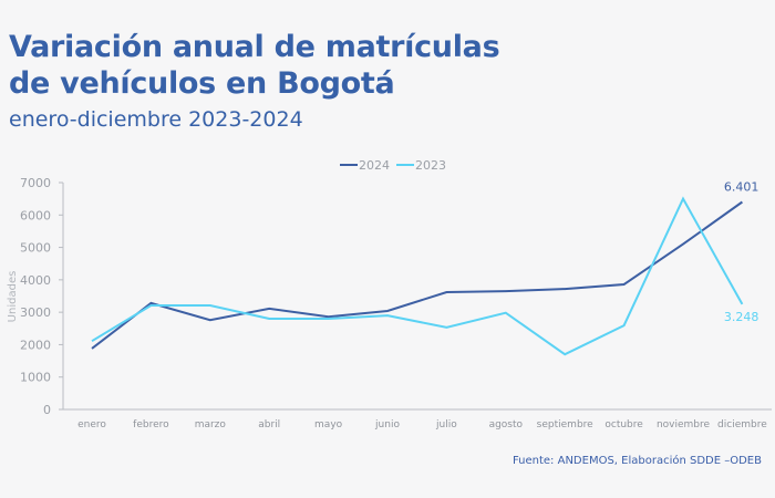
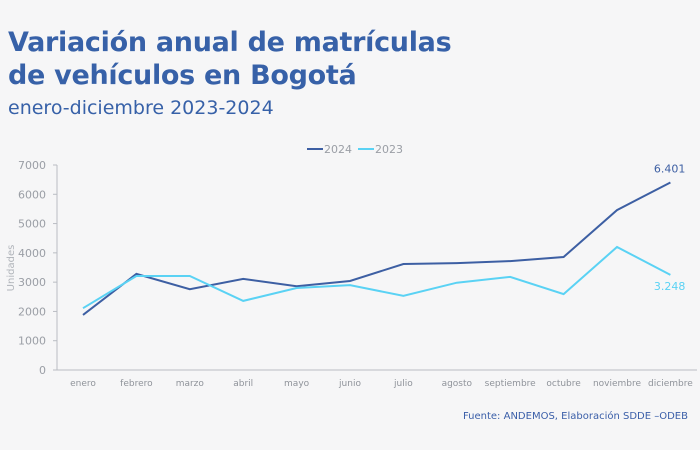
2023/abril: 2800 -> 2400
2023/septiembre: 1700 -> 3200
2024/noviembre: 5100 -> 5500
2023/noviembre: 6500 -> 4200
